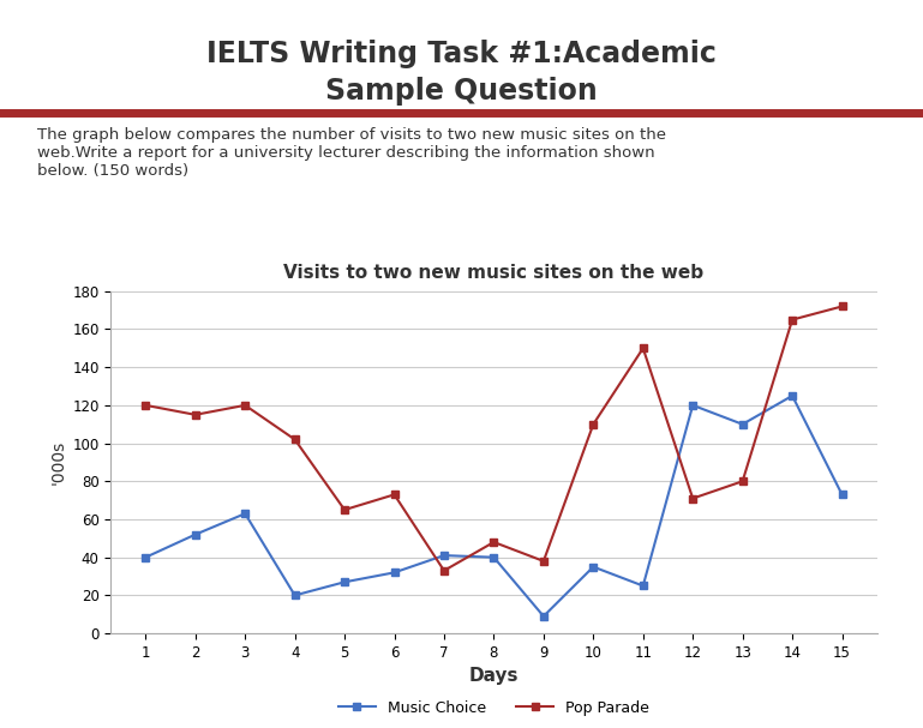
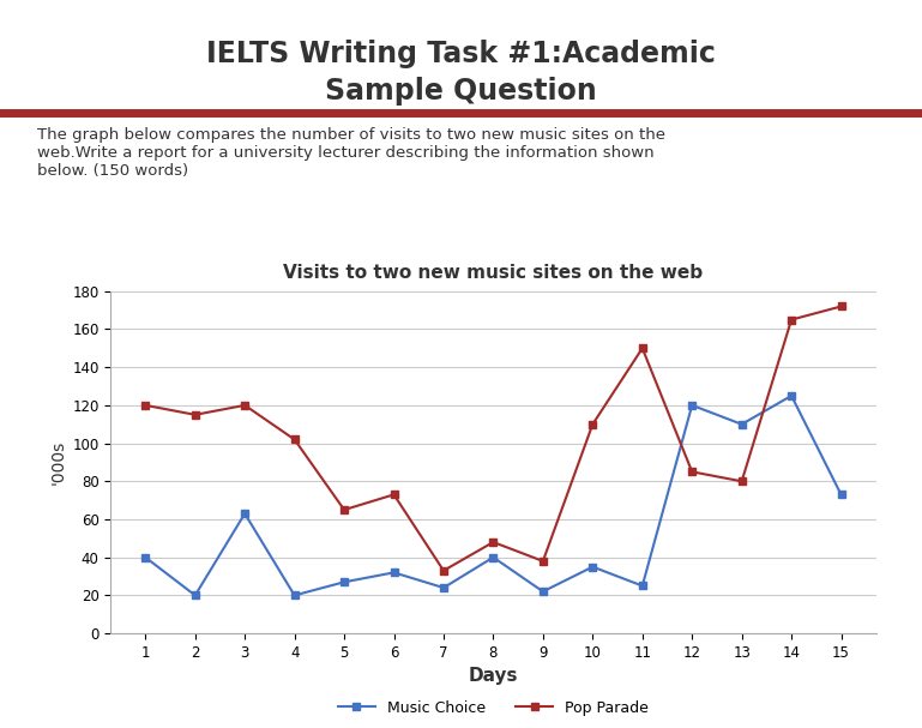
Music Choice/2: 52 -> 20
Music Choice/7: 41 -> 24
Music Choice/9: 9 -> 22
Pop Parade/12: 71 -> 85
